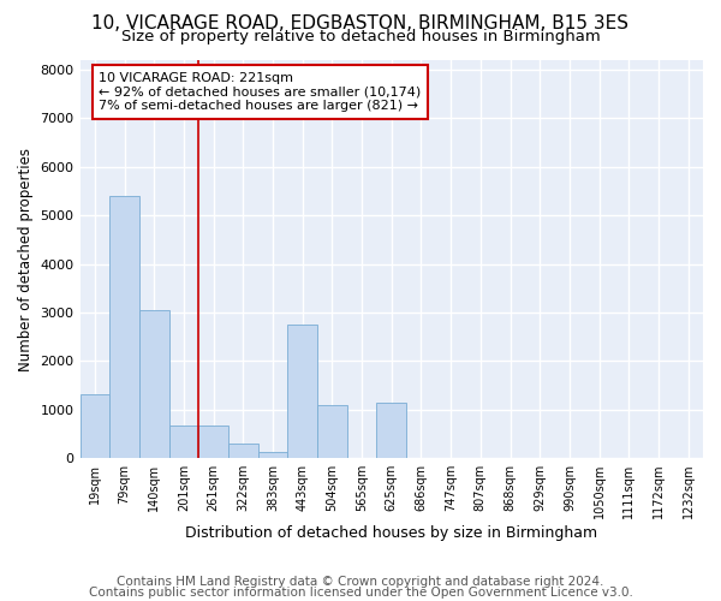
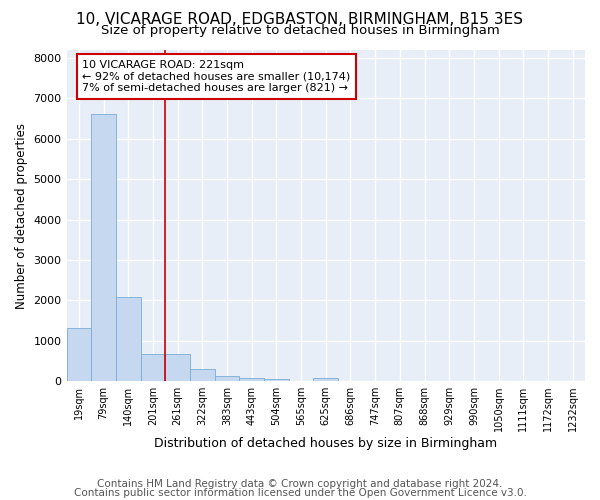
79sqm: 5400 -> 6610
140sqm: 3050 -> 2090
443sqm: 2750 -> 80
504sqm: 1100 -> 60
625sqm: 1150 -> 80
